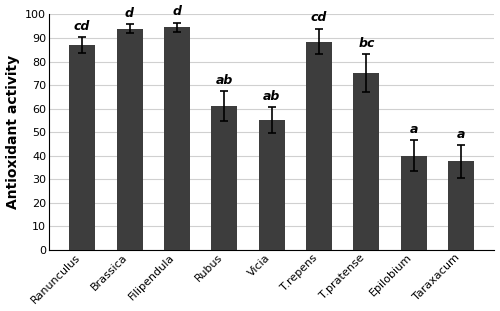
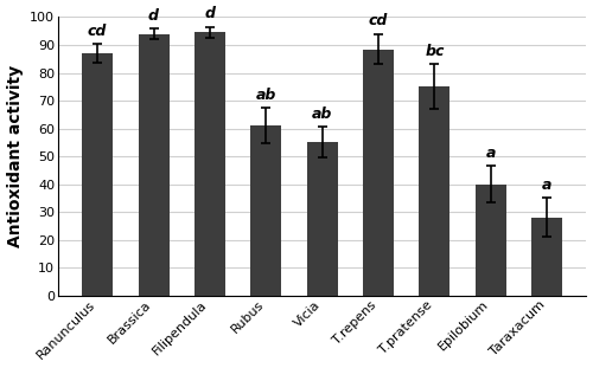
Taraxacum: 37.5 -> 28.0
